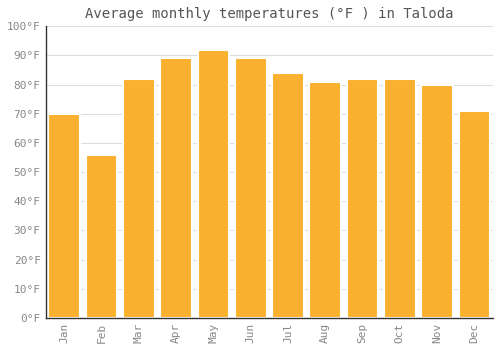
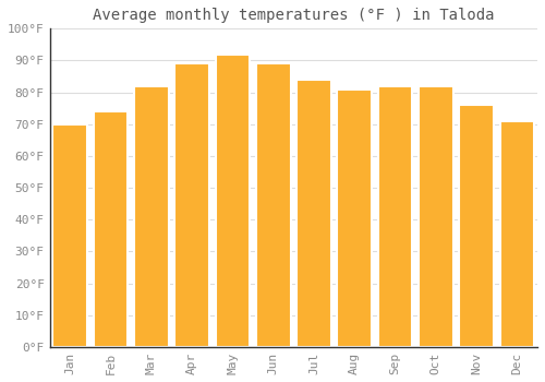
Feb: 56°F -> 74°F
Nov: 80°F -> 76°F
